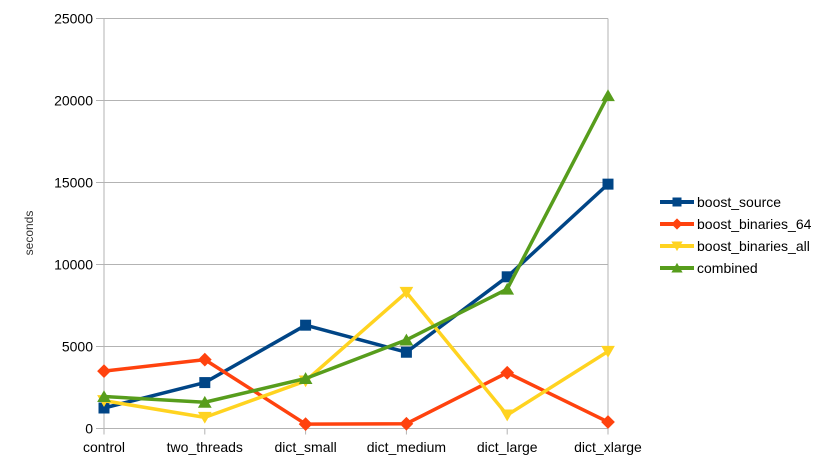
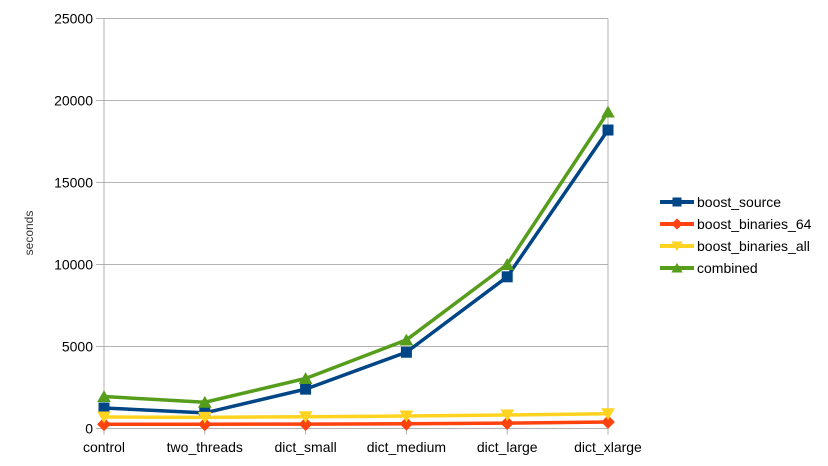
boost_binaries_64/control: 3500 -> 300
boost_binaries_all/control: 1700 -> 700
boost_source/two_threads: 2800 -> 1000
boost_binaries_64/two_threads: 4200 -> 300
boost_source/dict_small: 6300 -> 2400
boost_binaries_all/dict_small: 2900 -> 700
boost_binaries_all/dict_medium: 8300 -> 800
boost_binaries_64/dict_large: 3400 -> 300
combined/dict_large: 8500 -> 10000
boost_source/dict_xlarge: 14900 -> 18200
boost_binaries_all/dict_xlarge: 4700 -> 900
combined/dict_xlarge: 20300 -> 19300
